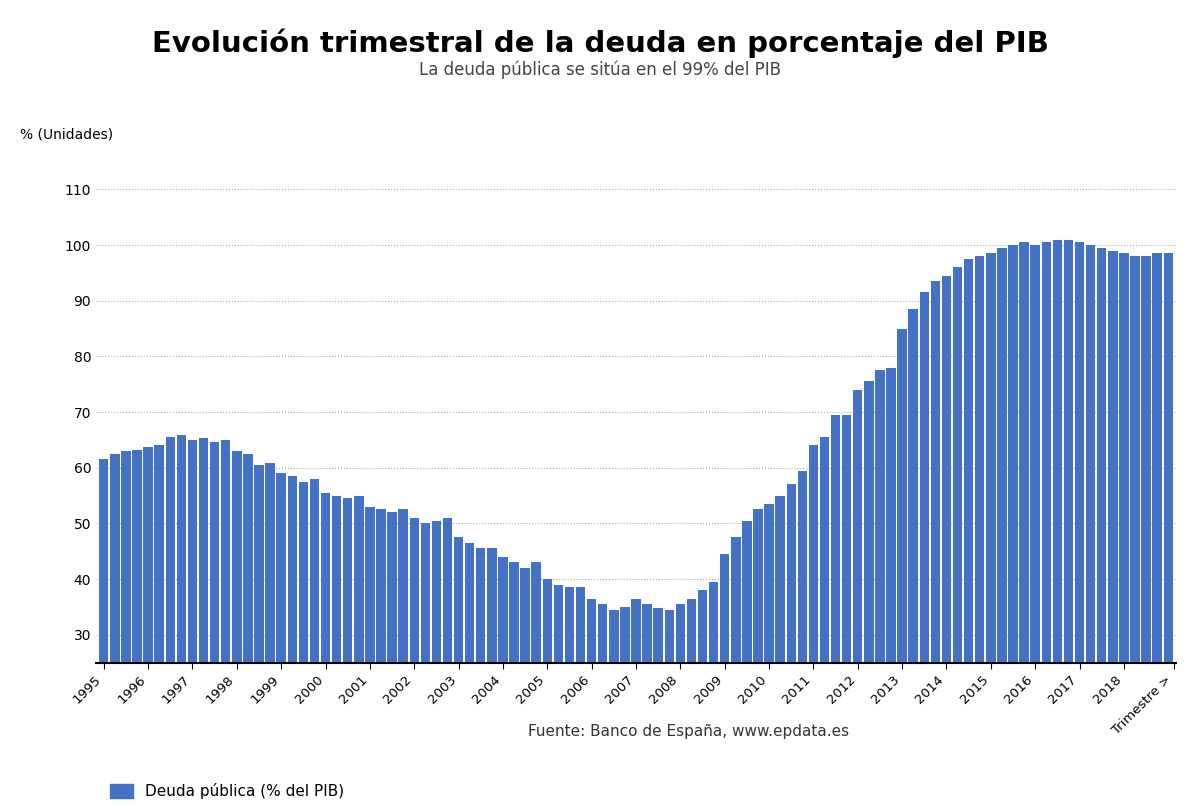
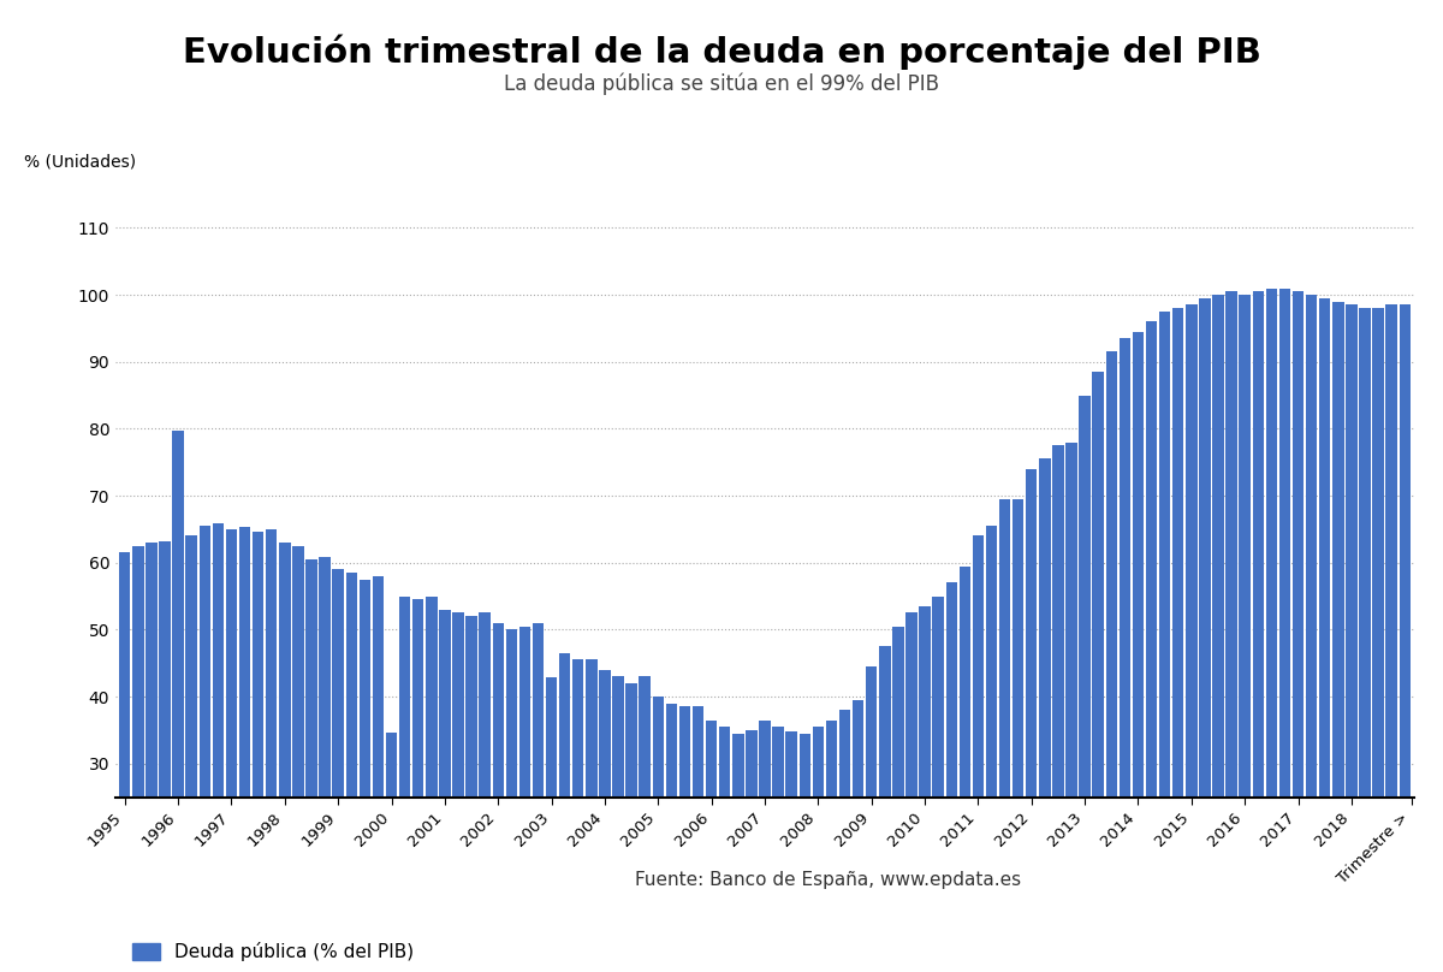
1996: 63.8 -> 79.8
2000: 55.5 -> 34.6
2003: 47.5 -> 42.8
